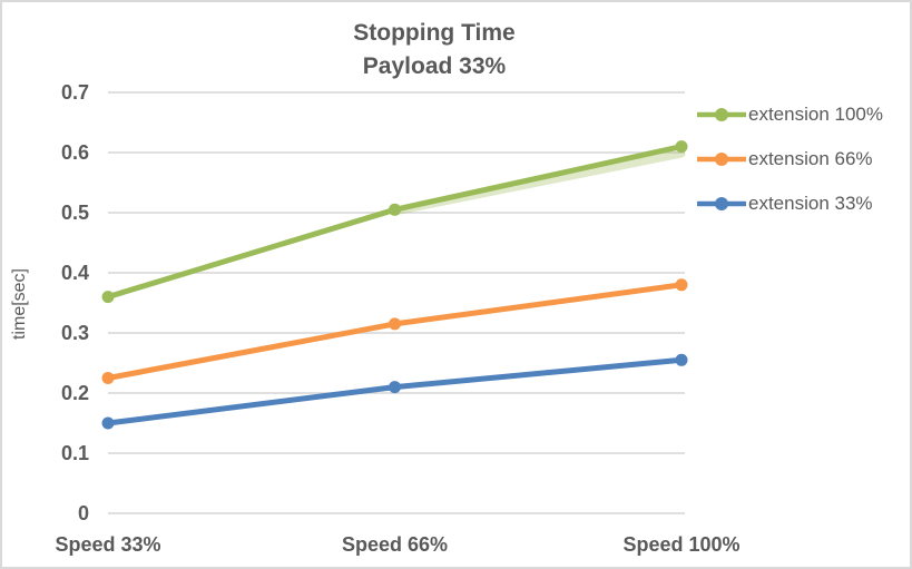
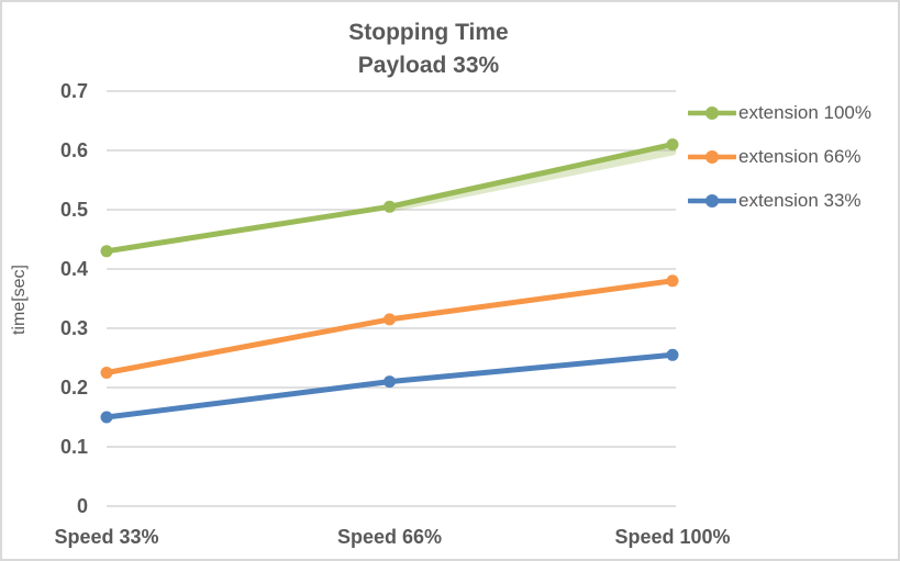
extension 100%/Speed 33%: 0.36 -> 0.43
